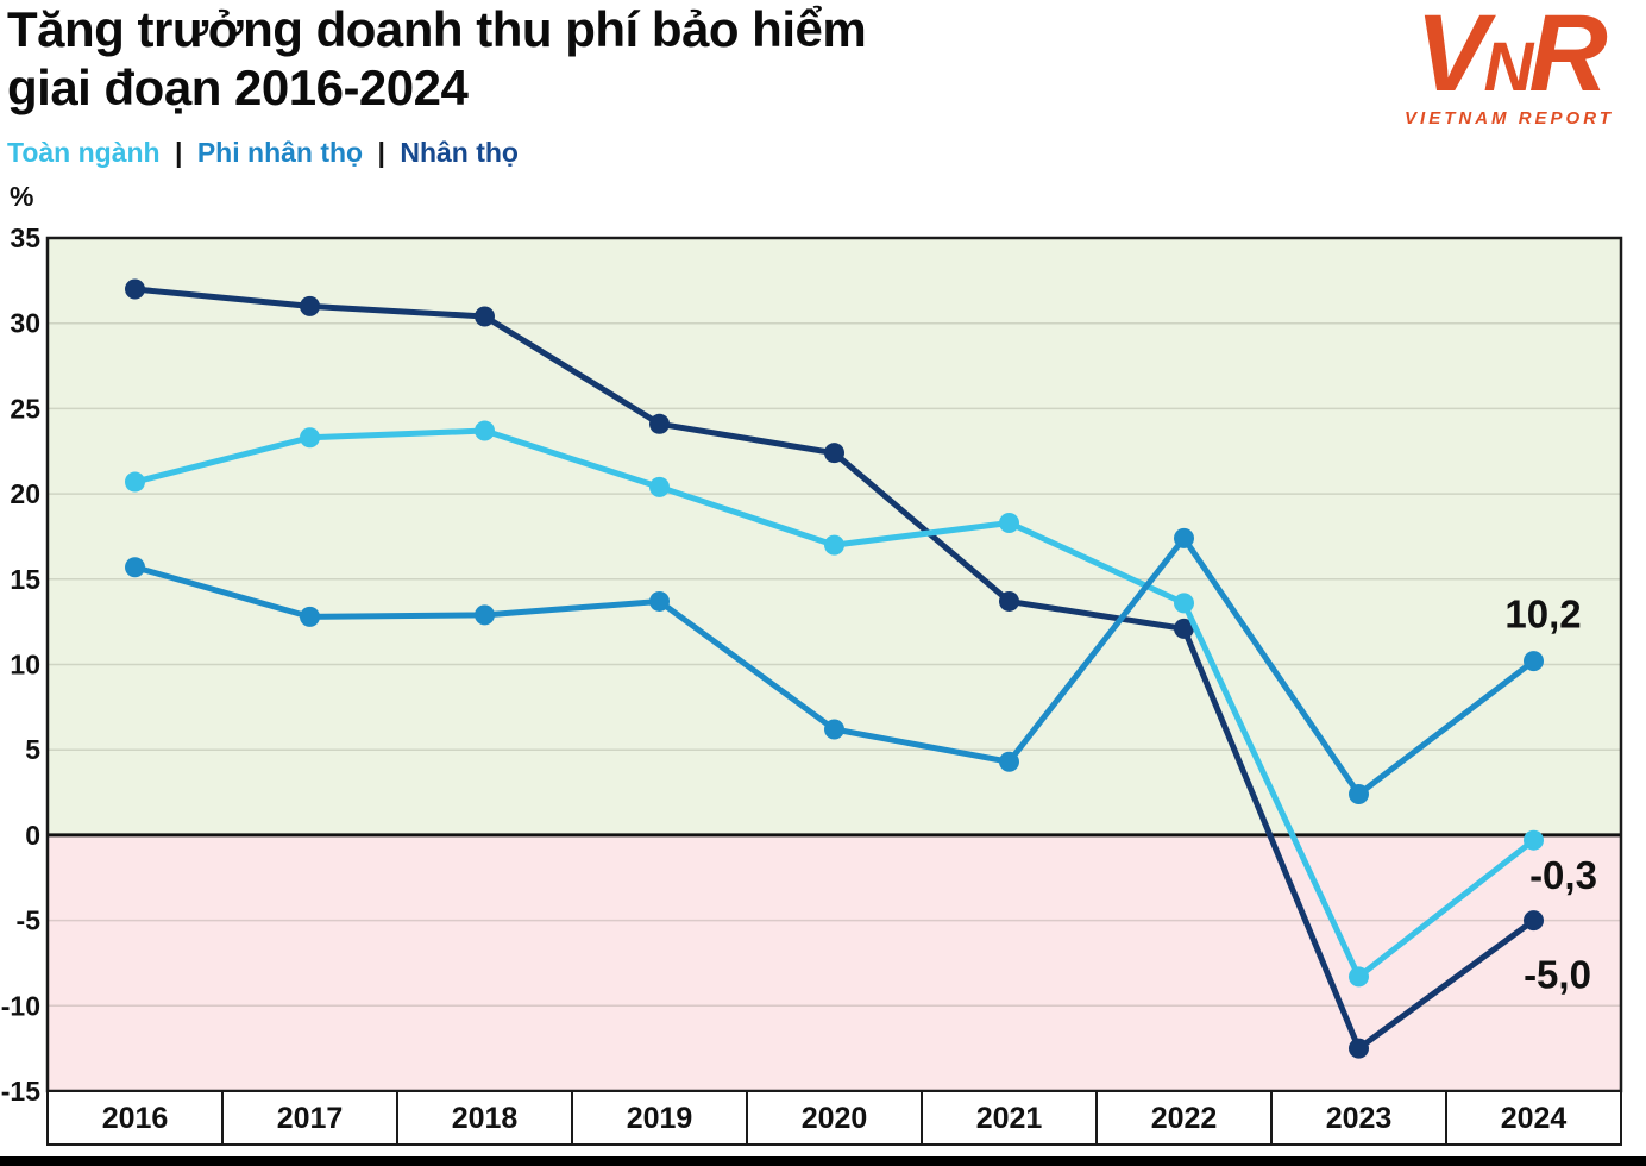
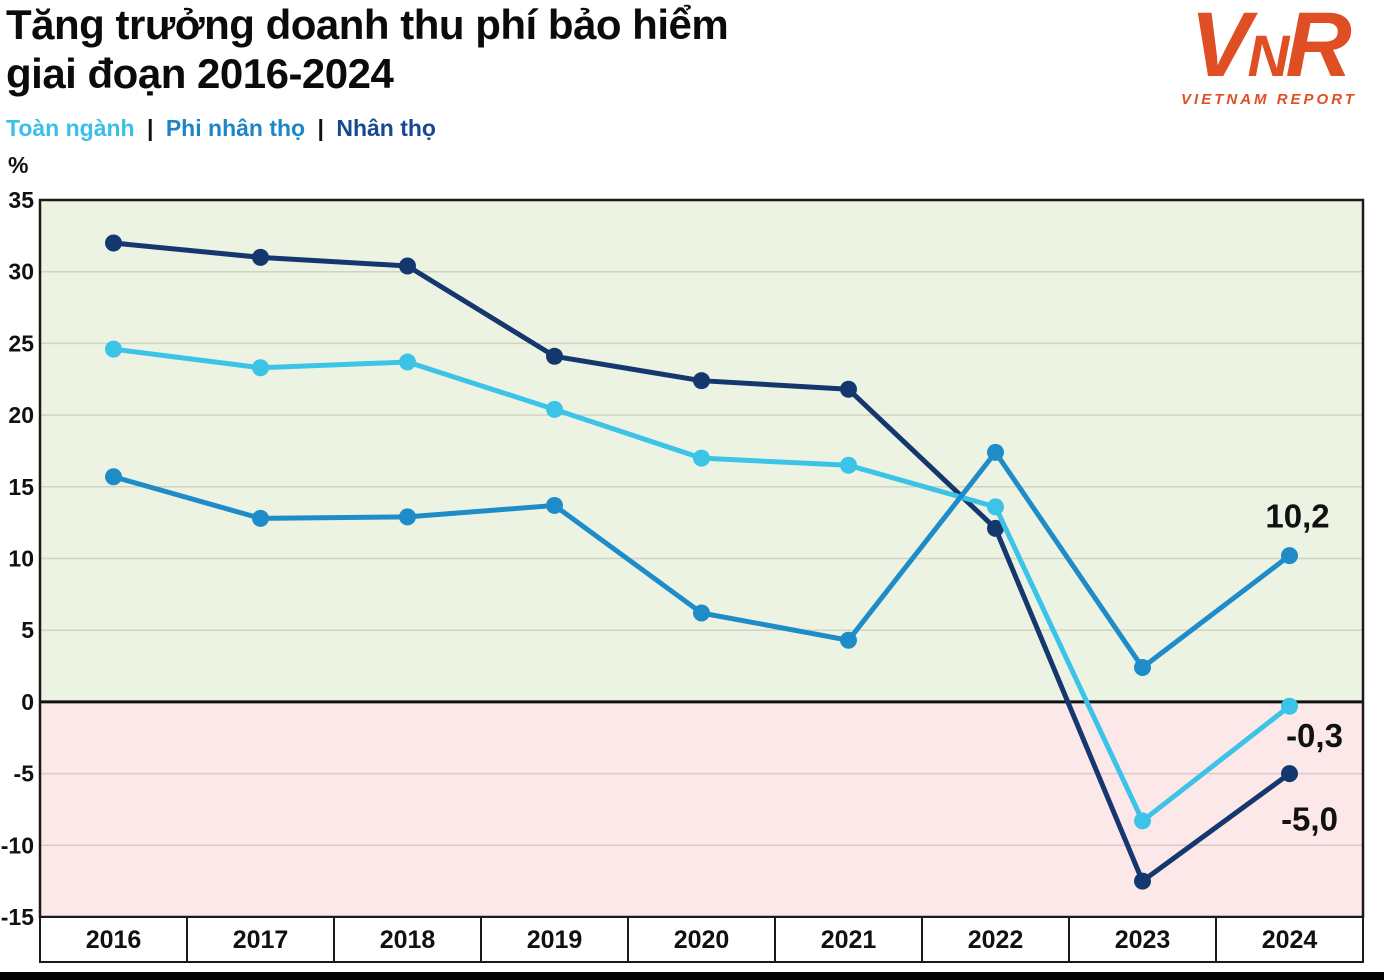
Toàn ngành/2016: 20.7 -> 24.6
Toàn ngành/2021: 18.3 -> 16.5
Nhân thọ/2021: 13.7 -> 21.8
